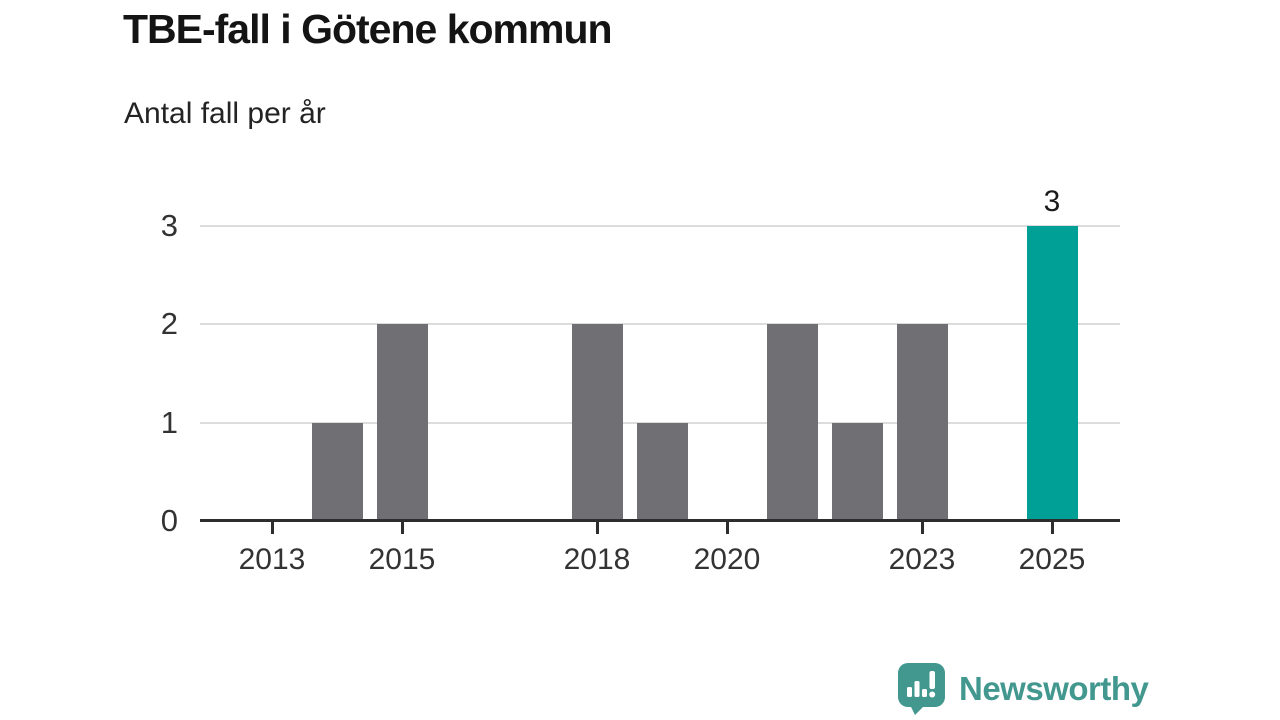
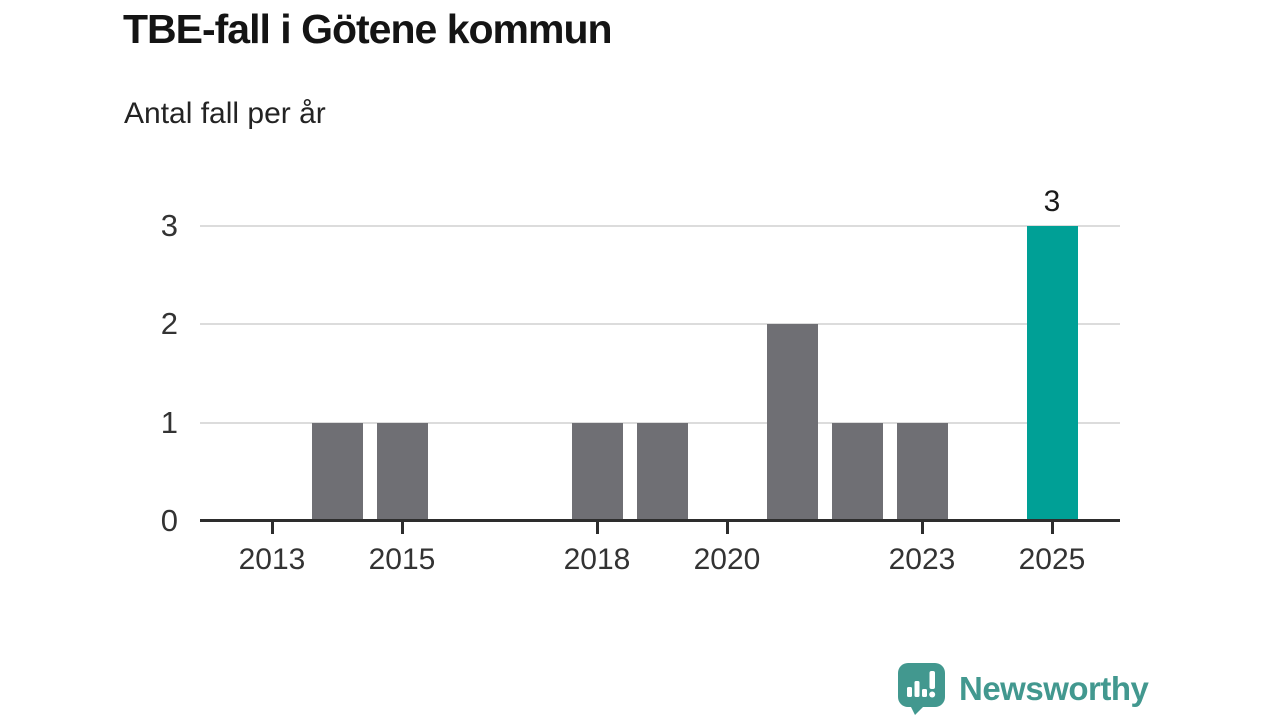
2015: 2 -> 1
2018: 2 -> 1
2023: 2 -> 1
